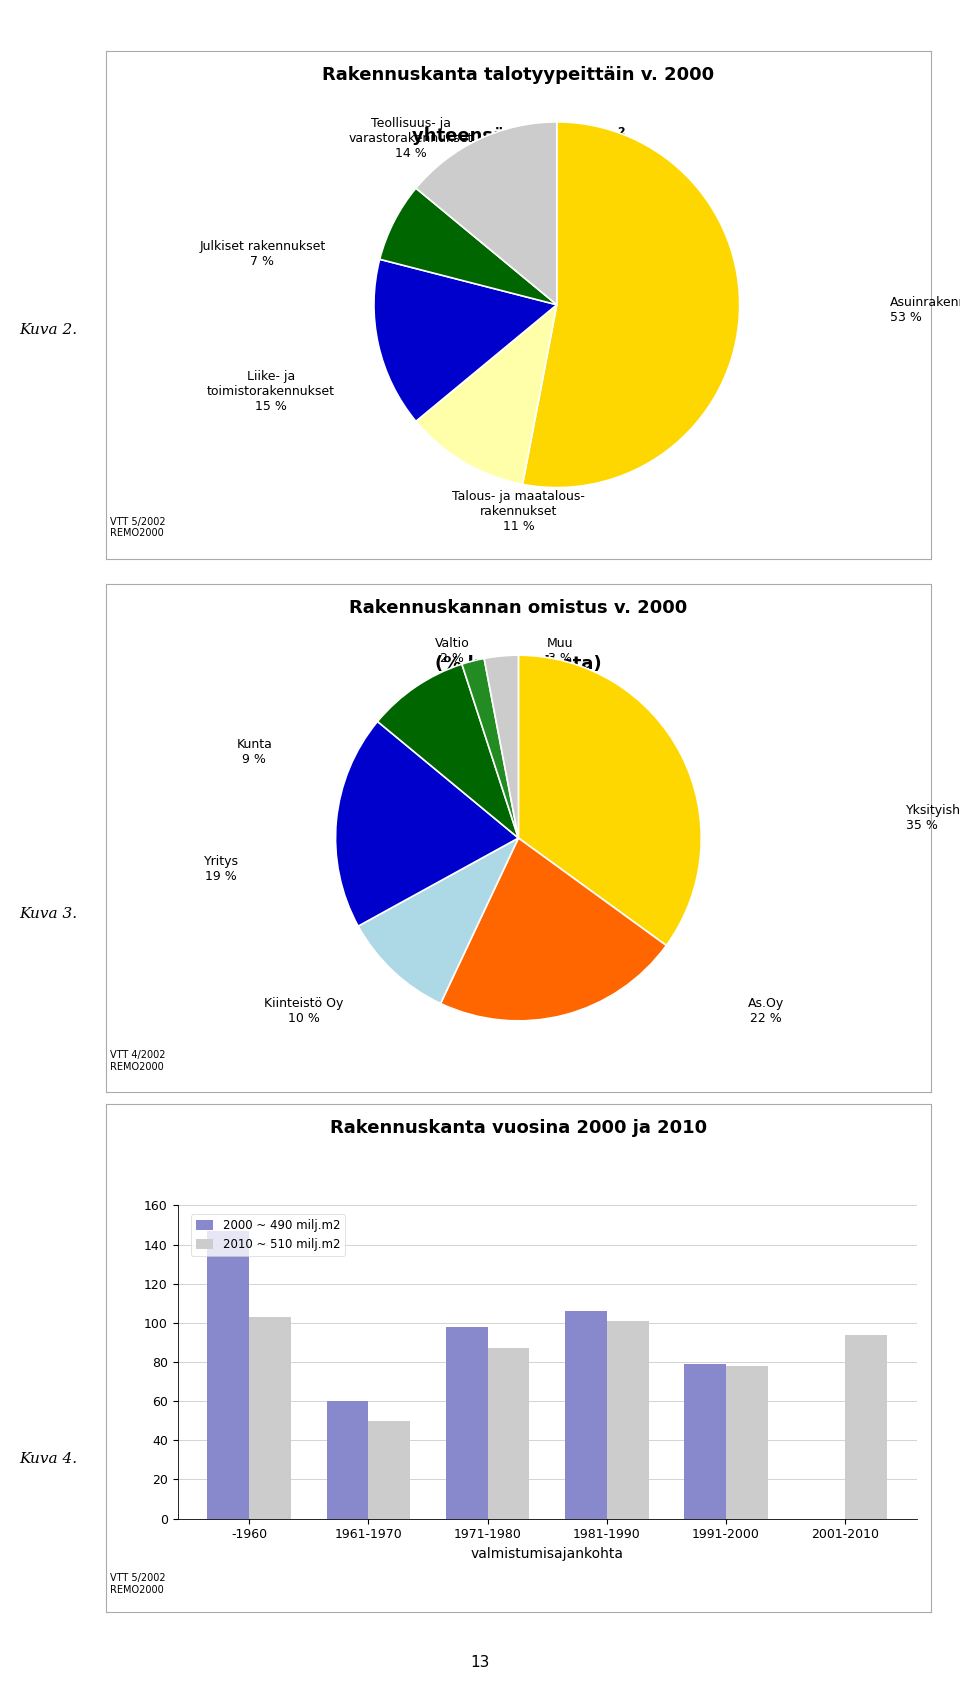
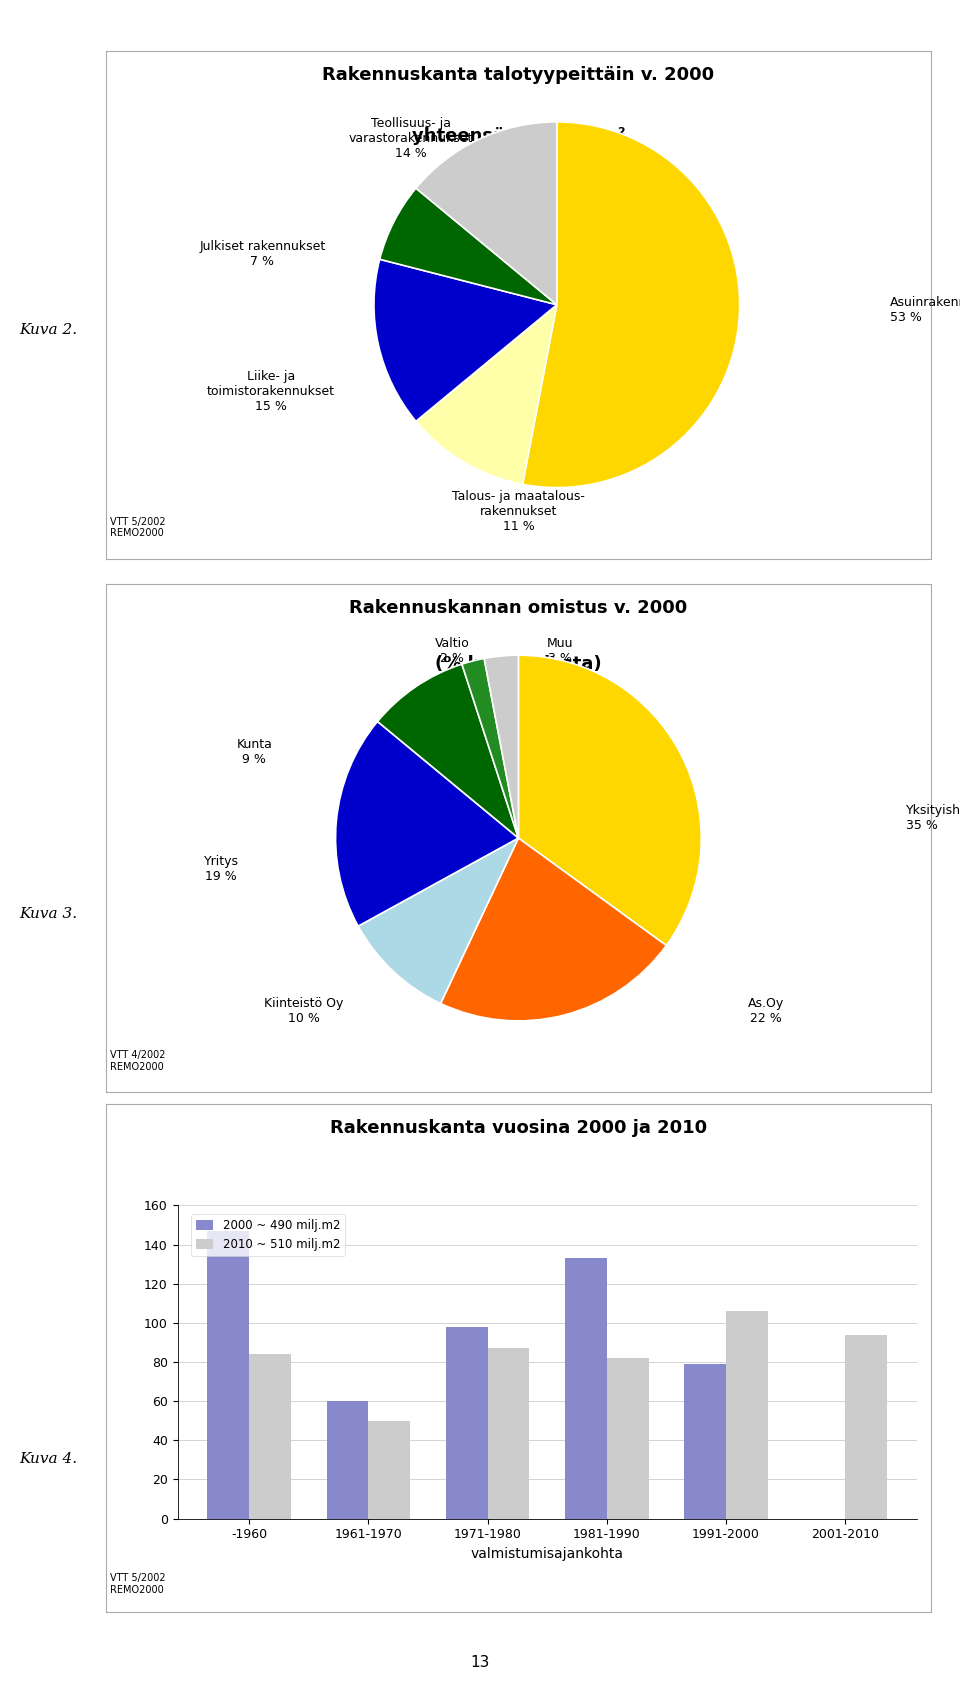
2010 ~ 510 milj.m2/-1960: 103 -> 84
2000 ~ 490 milj.m2/1981-1990: 106 -> 133
2010 ~ 510 milj.m2/1981-1990: 101 -> 82
2010 ~ 510 milj.m2/1991-2000: 78 -> 106
